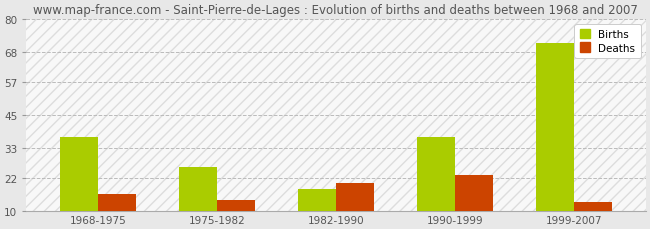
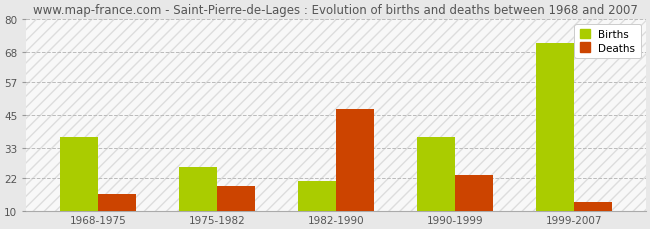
Deaths/1975-1982: 14 -> 19
Births/1982-1990: 18 -> 21
Deaths/1982-1990: 20 -> 47
